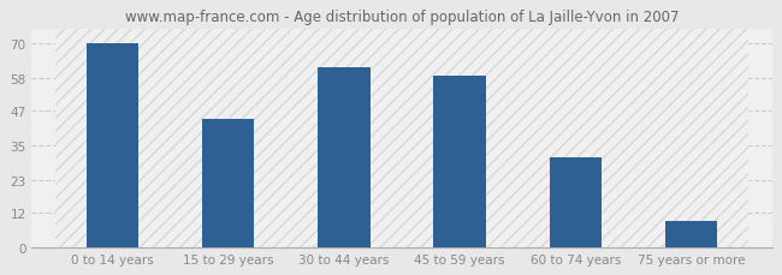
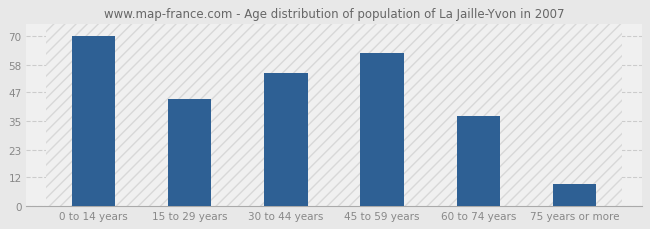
30 to 44 years: 62 -> 55
45 to 59 years: 59 -> 63
60 to 74 years: 31 -> 37
